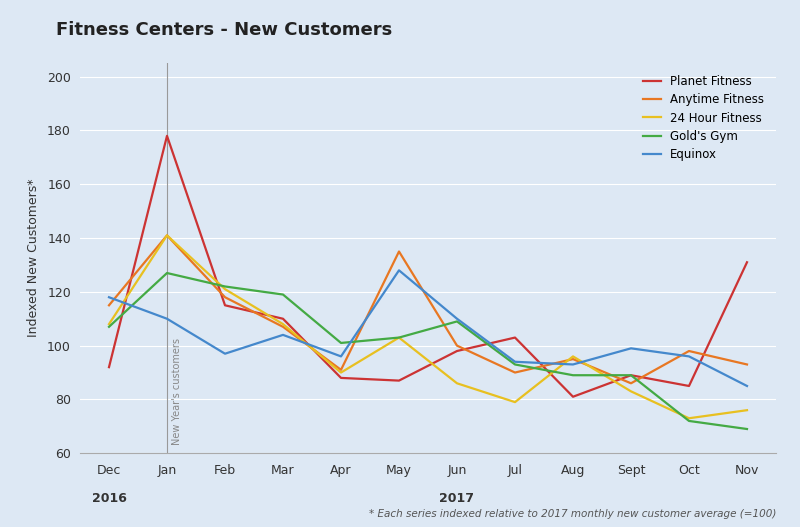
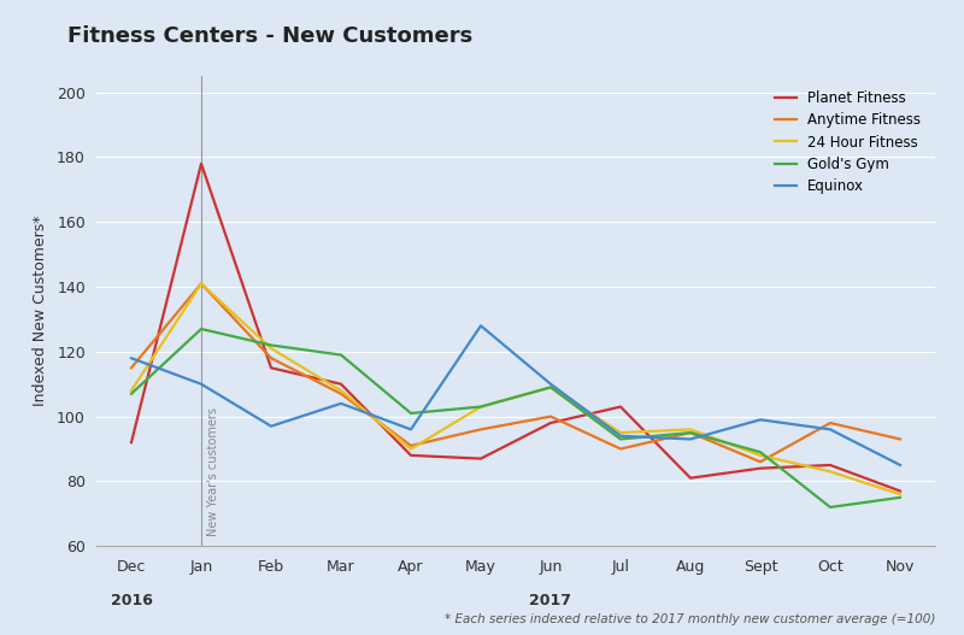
Anytime Fitness/May: 135 -> 96
24 Hour Fitness/Jun: 86 -> 109
24 Hour Fitness/Jul: 79 -> 95
Gold's Gym/Aug: 89 -> 95
Planet Fitness/Sept: 89 -> 84
24 Hour Fitness/Sept: 83 -> 88
24 Hour Fitness/Oct: 73 -> 83
Planet Fitness/Nov: 131 -> 77
Gold's Gym/Nov: 69 -> 75
